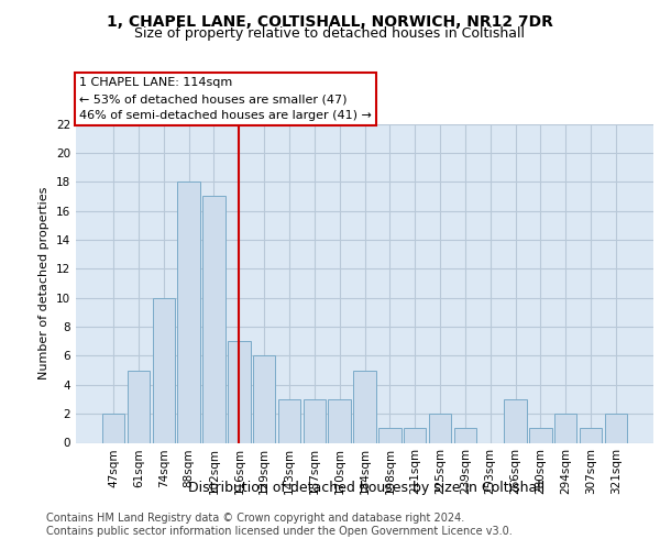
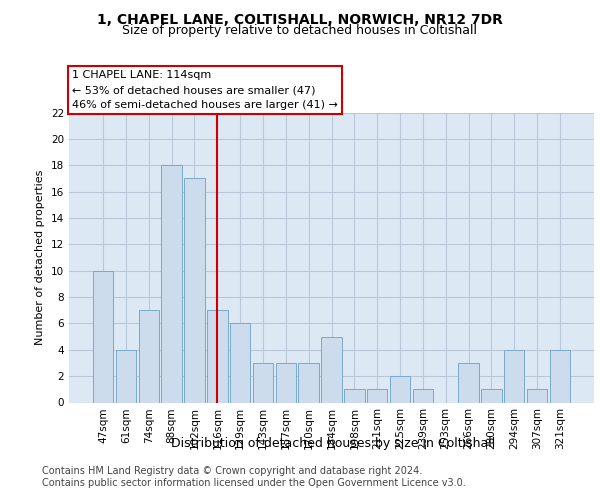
47sqm: 2 -> 10
61sqm: 5 -> 4
74sqm: 10 -> 7
294sqm: 2 -> 4
321sqm: 2 -> 4
